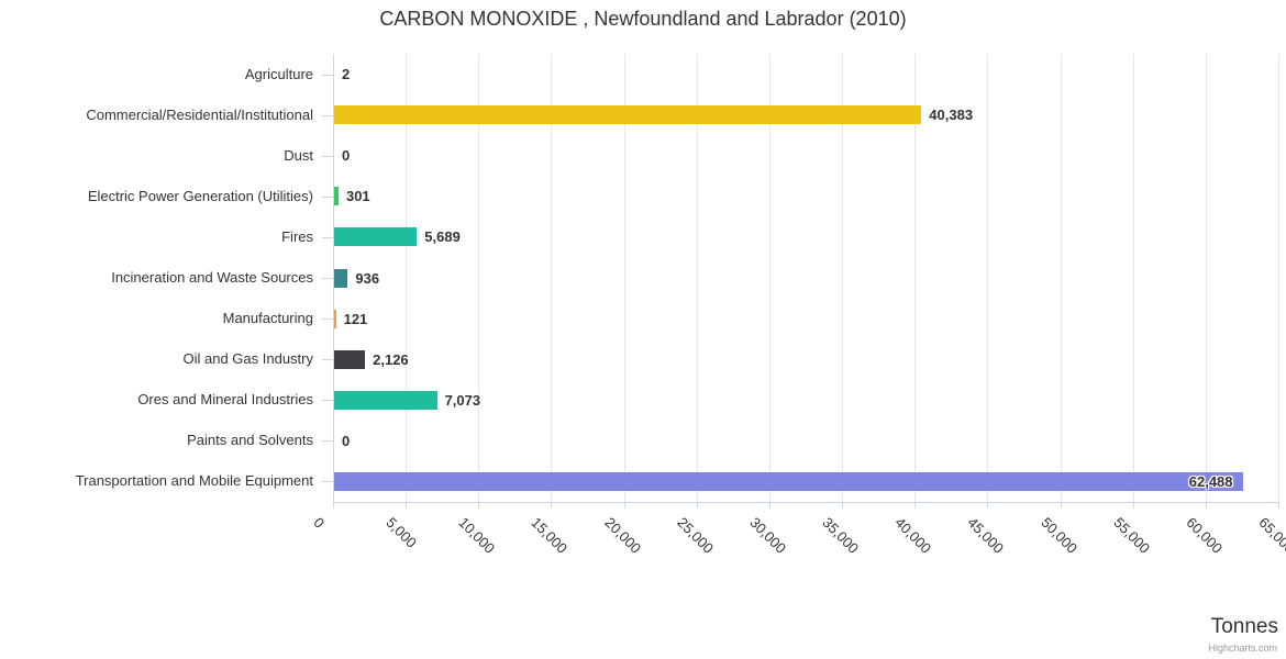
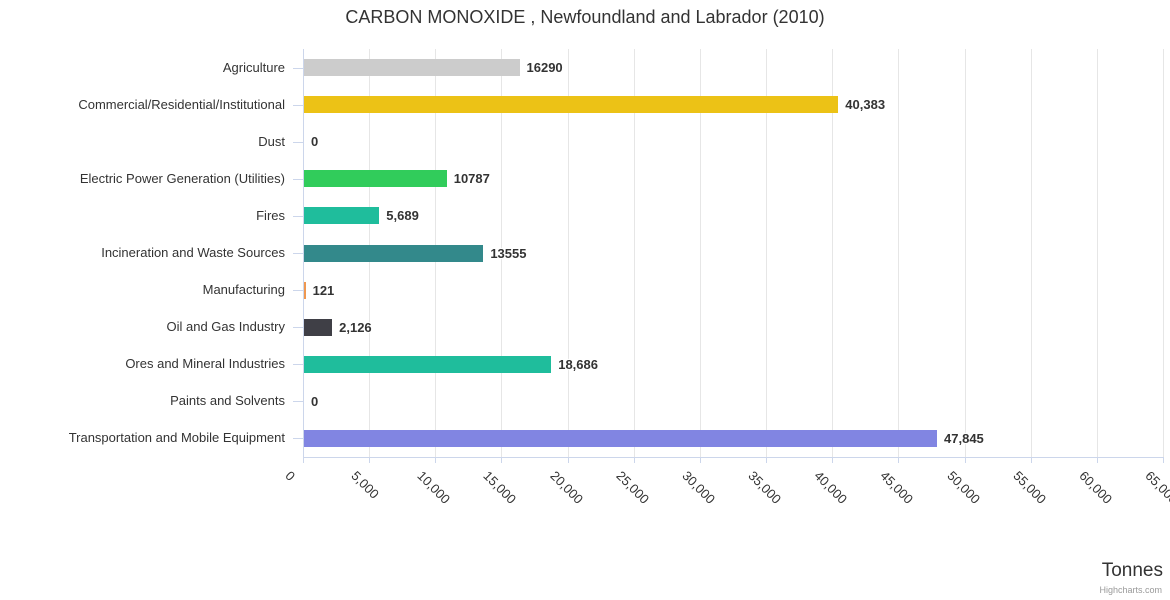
Agriculture: 2 -> 16290
Electric Power Generation (Utilities): 301 -> 10787
Incineration and Waste Sources: 936 -> 13555
Ores and Mineral Industries: 7,073 -> 18,686
Transportation and Mobile Equipment: 62,488 -> 47,845
